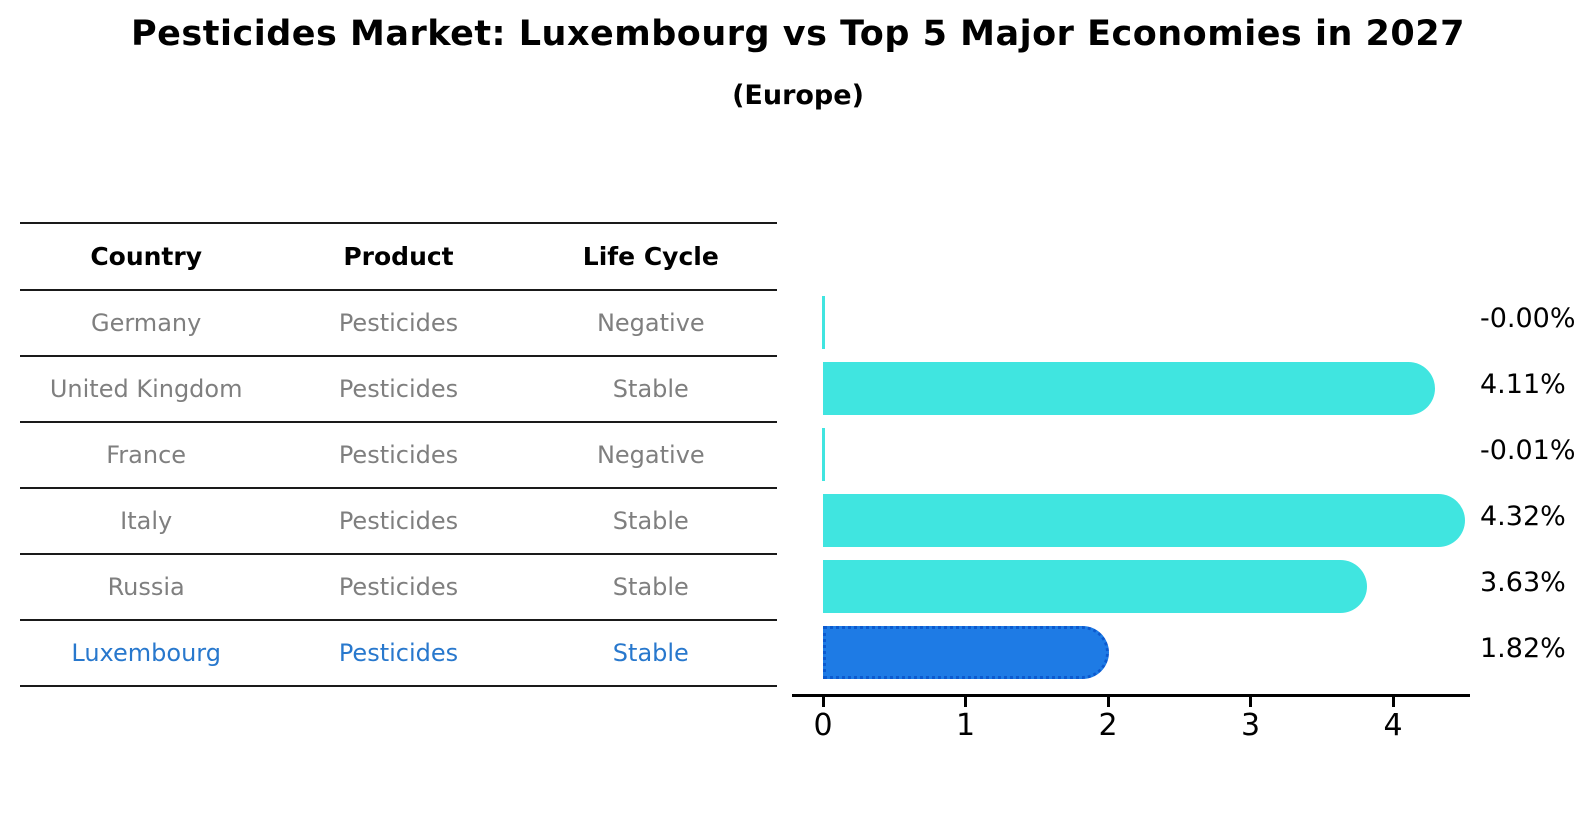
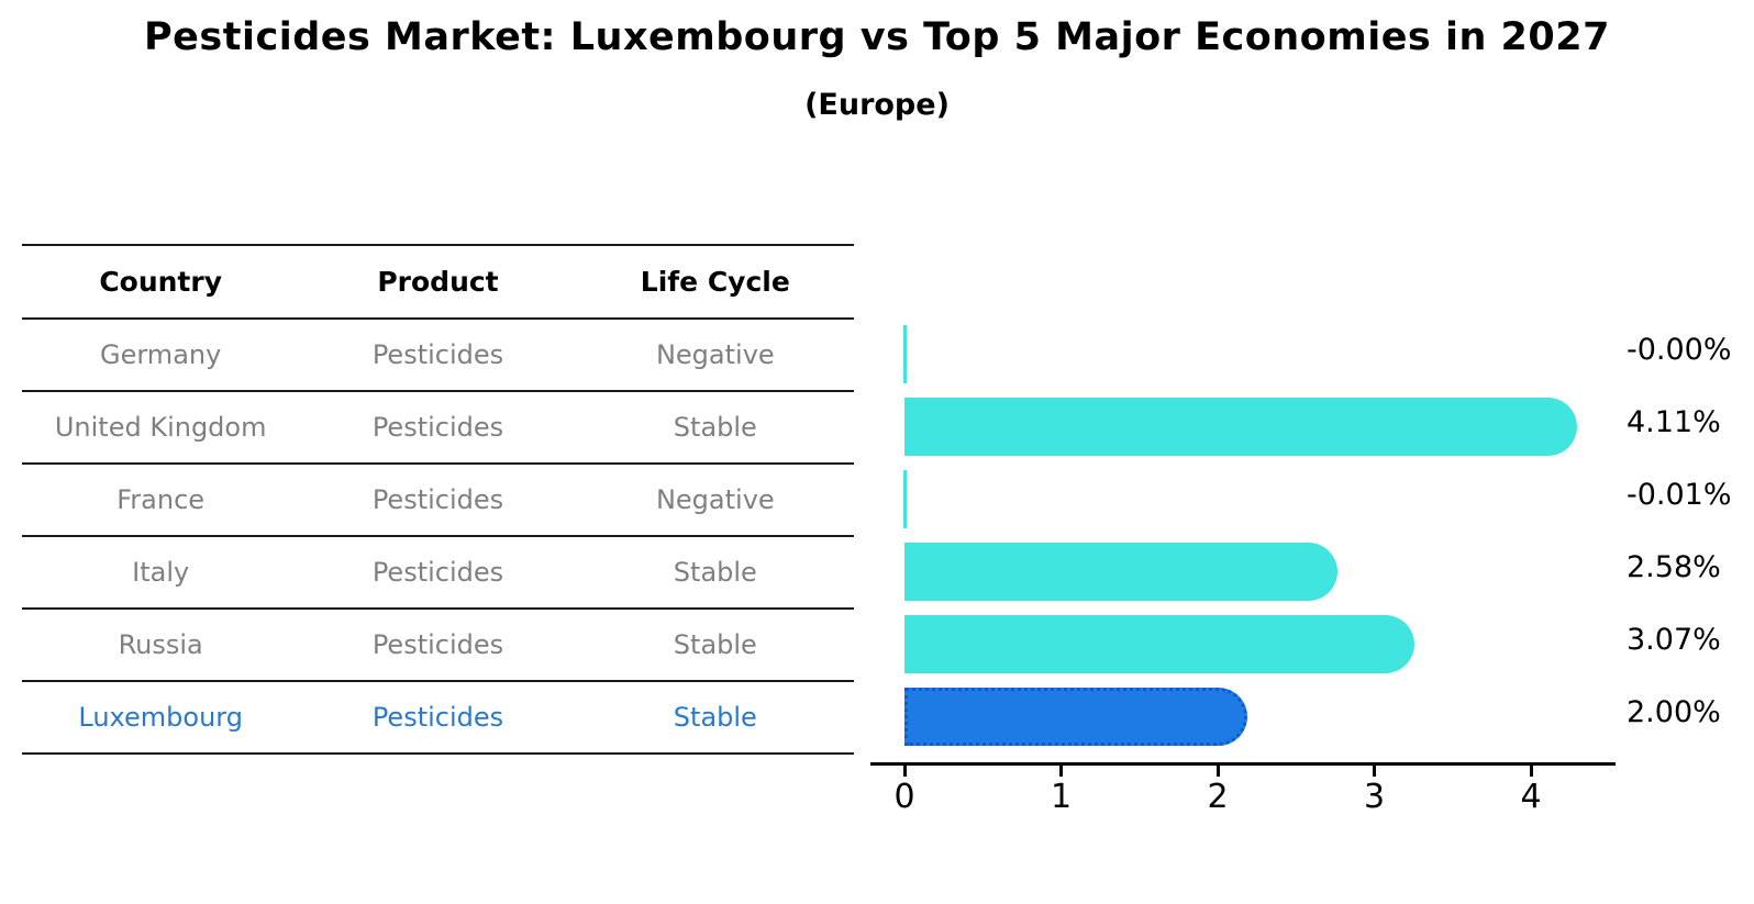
Italy: 4.32% -> 2.58%
Russia: 3.63% -> 3.07%
Luxembourg: 1.82% -> 2.00%
